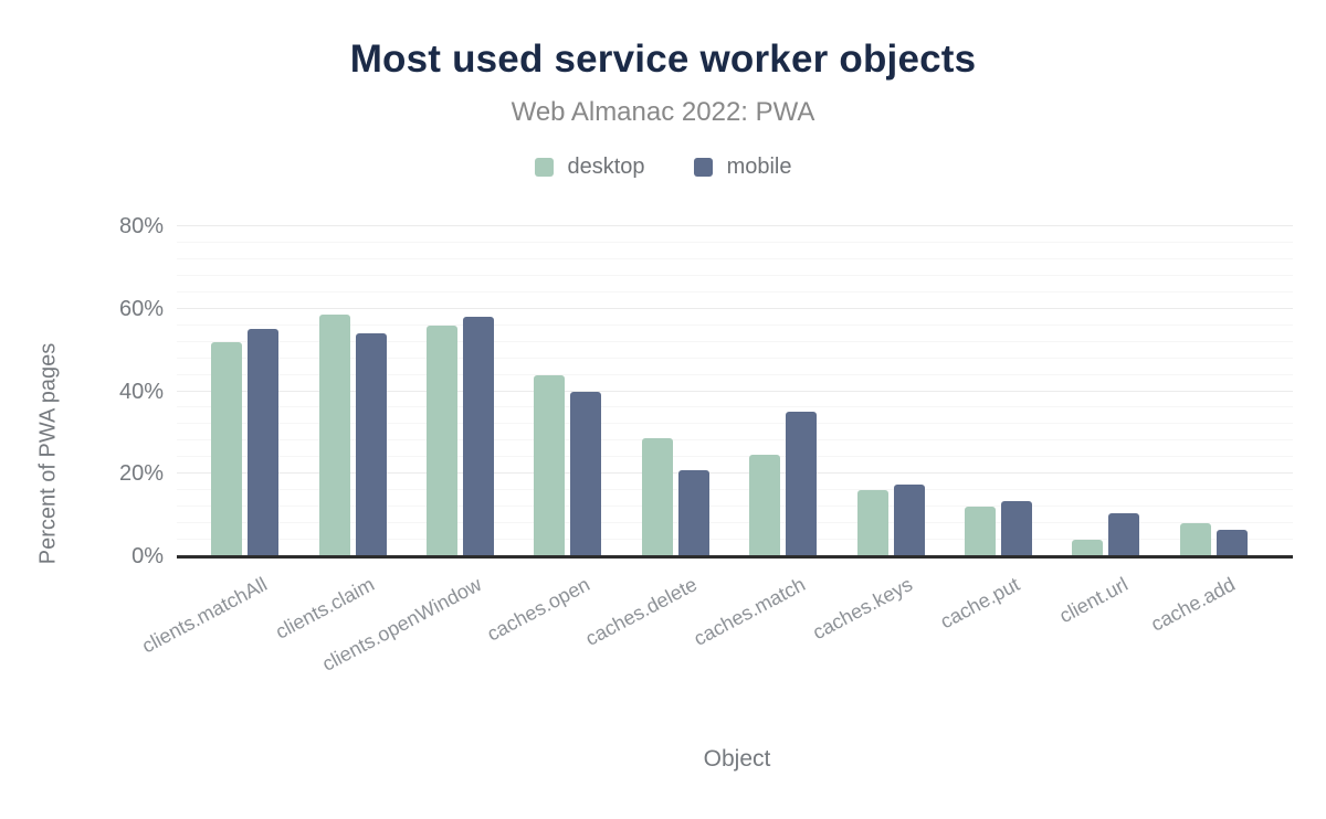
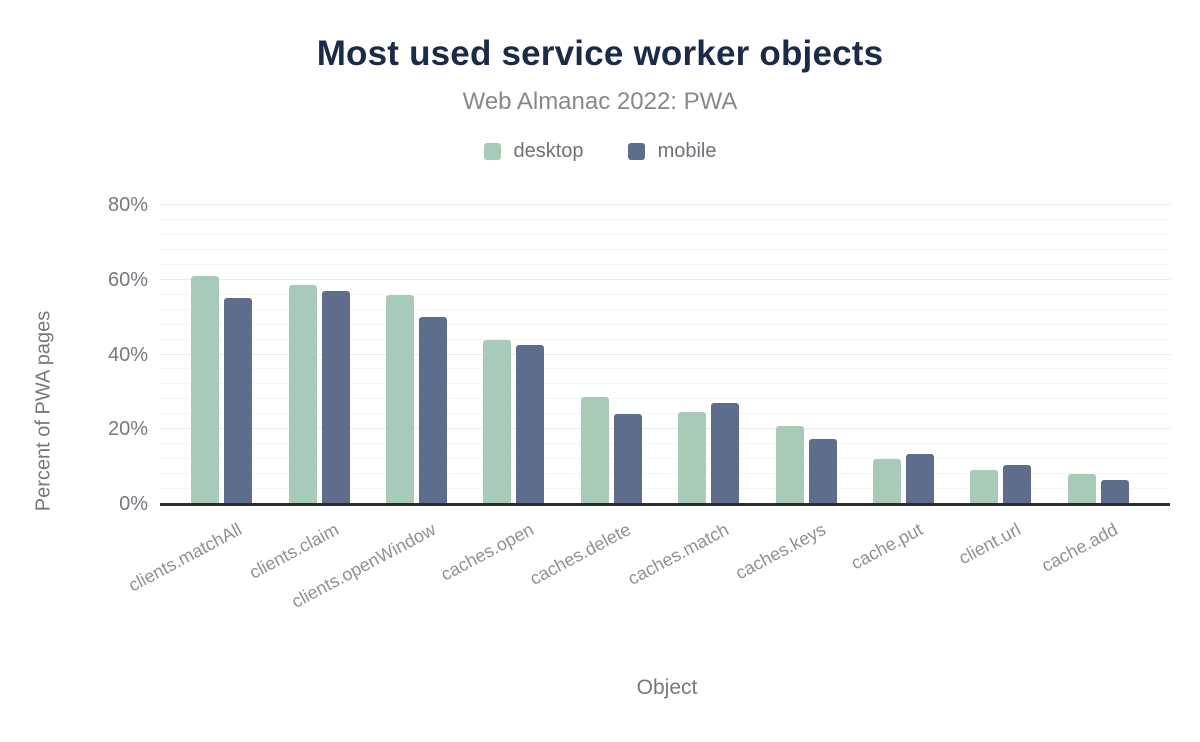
desktop/clients.matchAll: 52% -> 61%
mobile/clients.claim: 54% -> 57%
mobile/clients.openWindow: 58% -> 50%
mobile/caches.open: 40% -> 42%
mobile/caches.delete: 21% -> 24%
mobile/caches.match: 35% -> 27%
desktop/caches.keys: 16% -> 21%
desktop/client.url: 4% -> 9%
